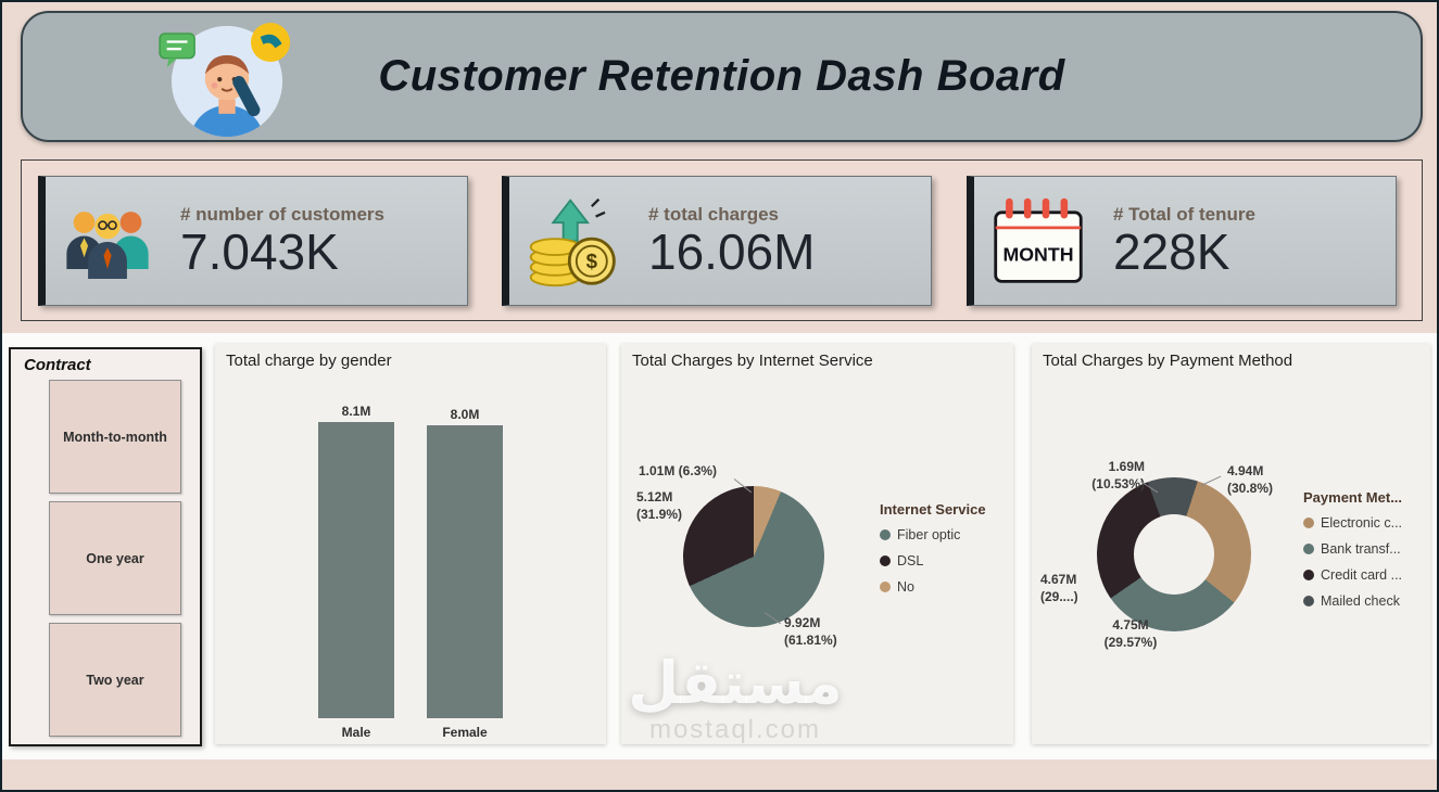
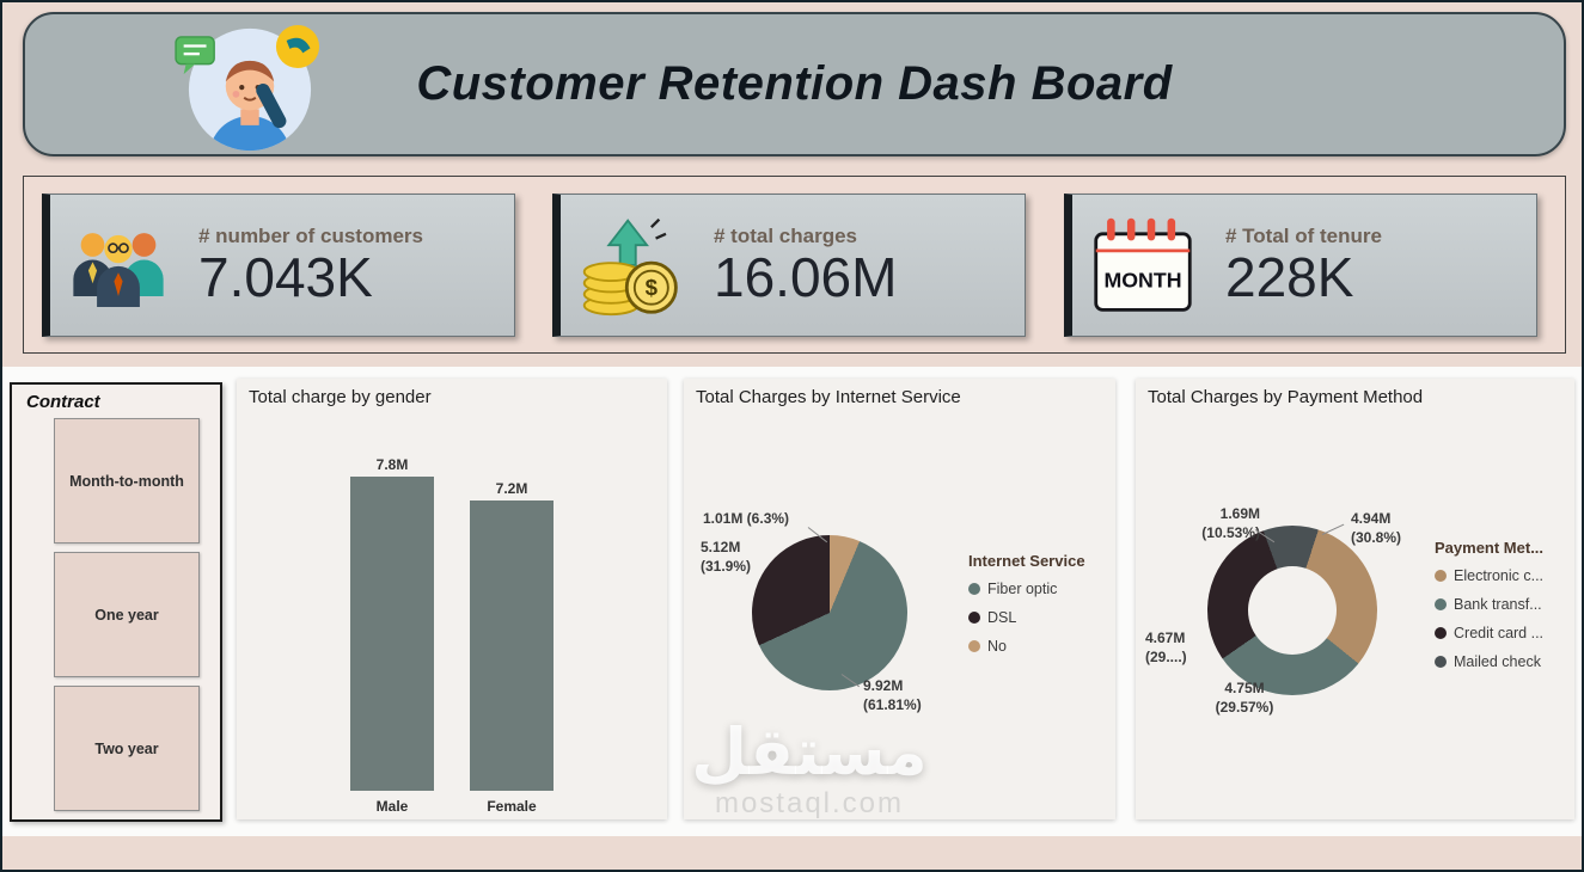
Total charge by gender/Male: 8.1M -> 7.8M
Total charge by gender/Female: 8.0M -> 7.2M
